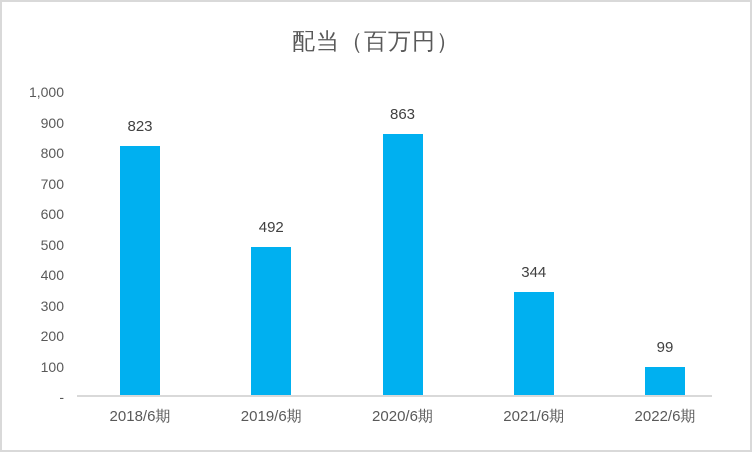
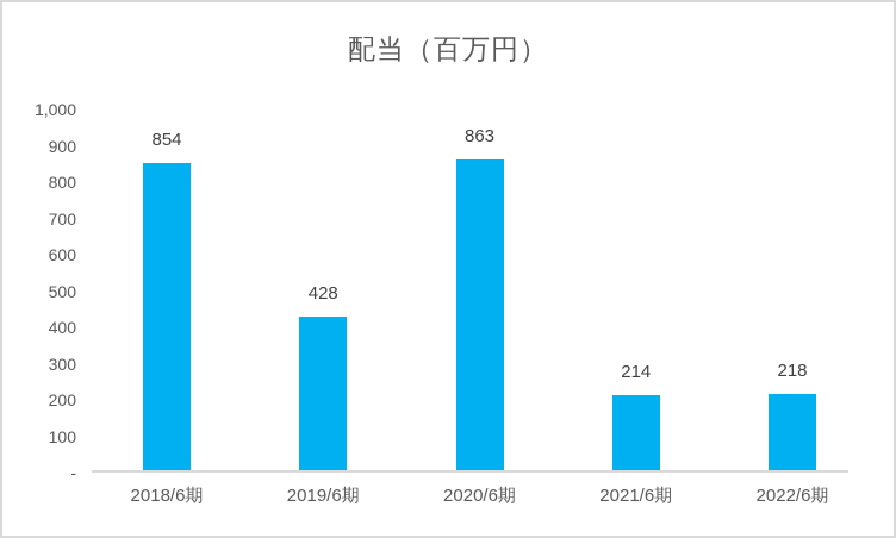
2018/6期: 823 -> 854
2019/6期: 492 -> 428
2021/6期: 344 -> 214
2022/6期: 99 -> 218
